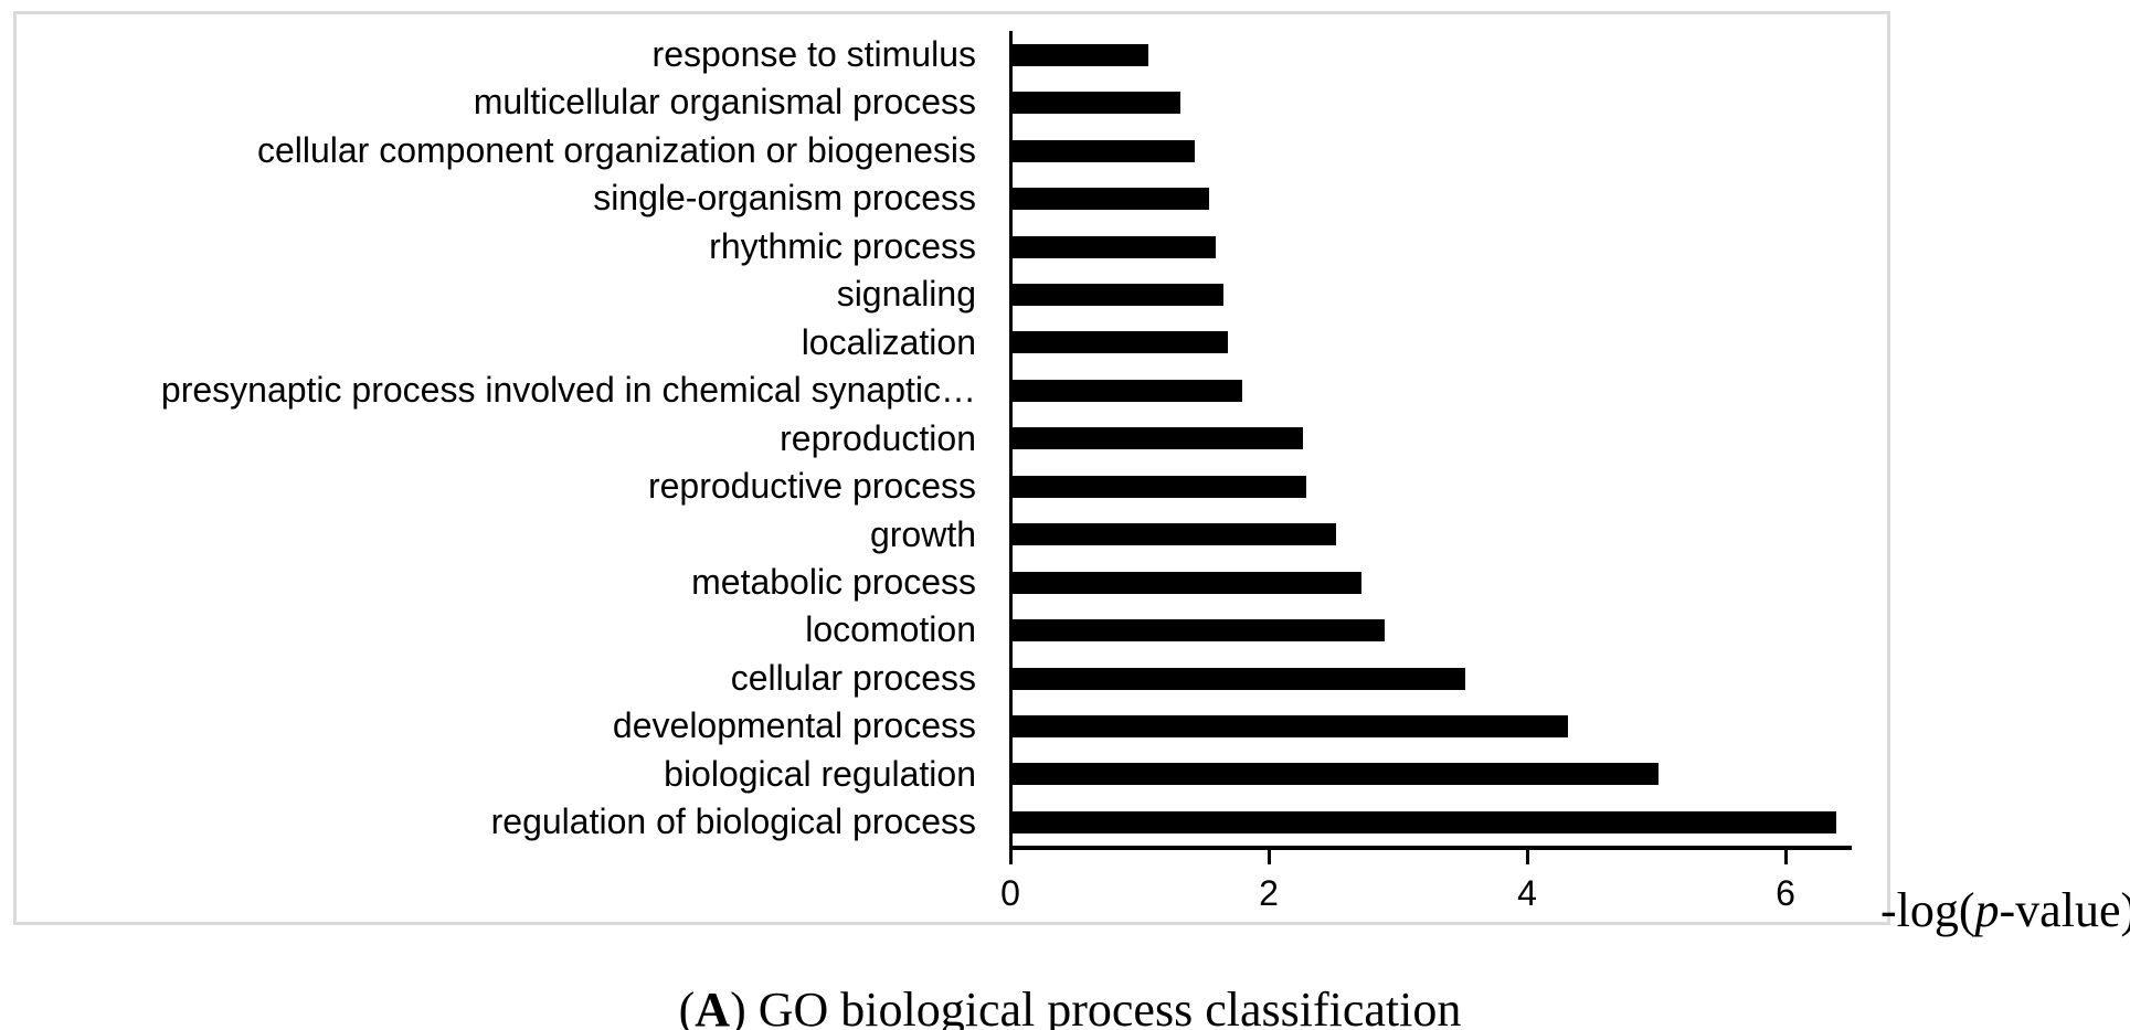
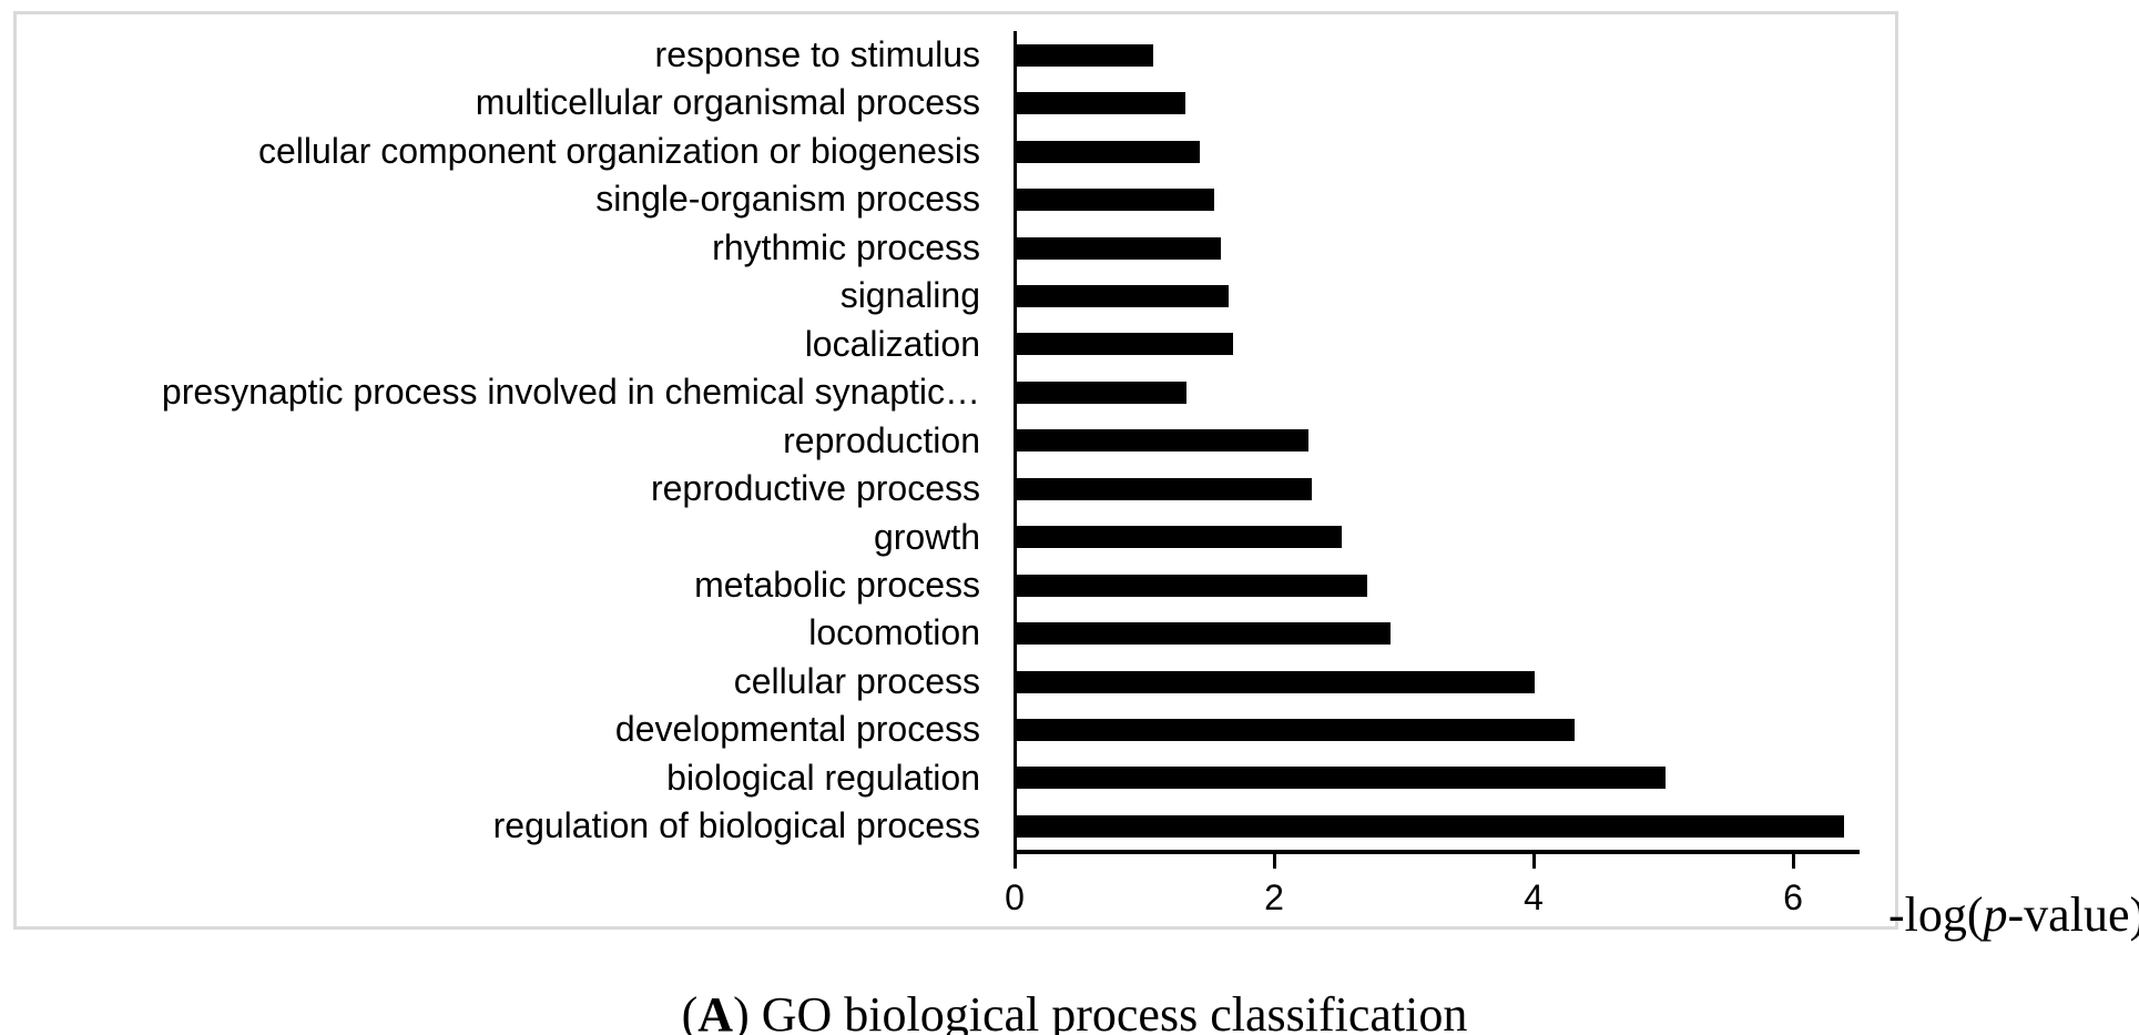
presynaptic process involved in chemical synaptic…: 1.78 -> 1.31
cellular process: 3.50 -> 3.99
